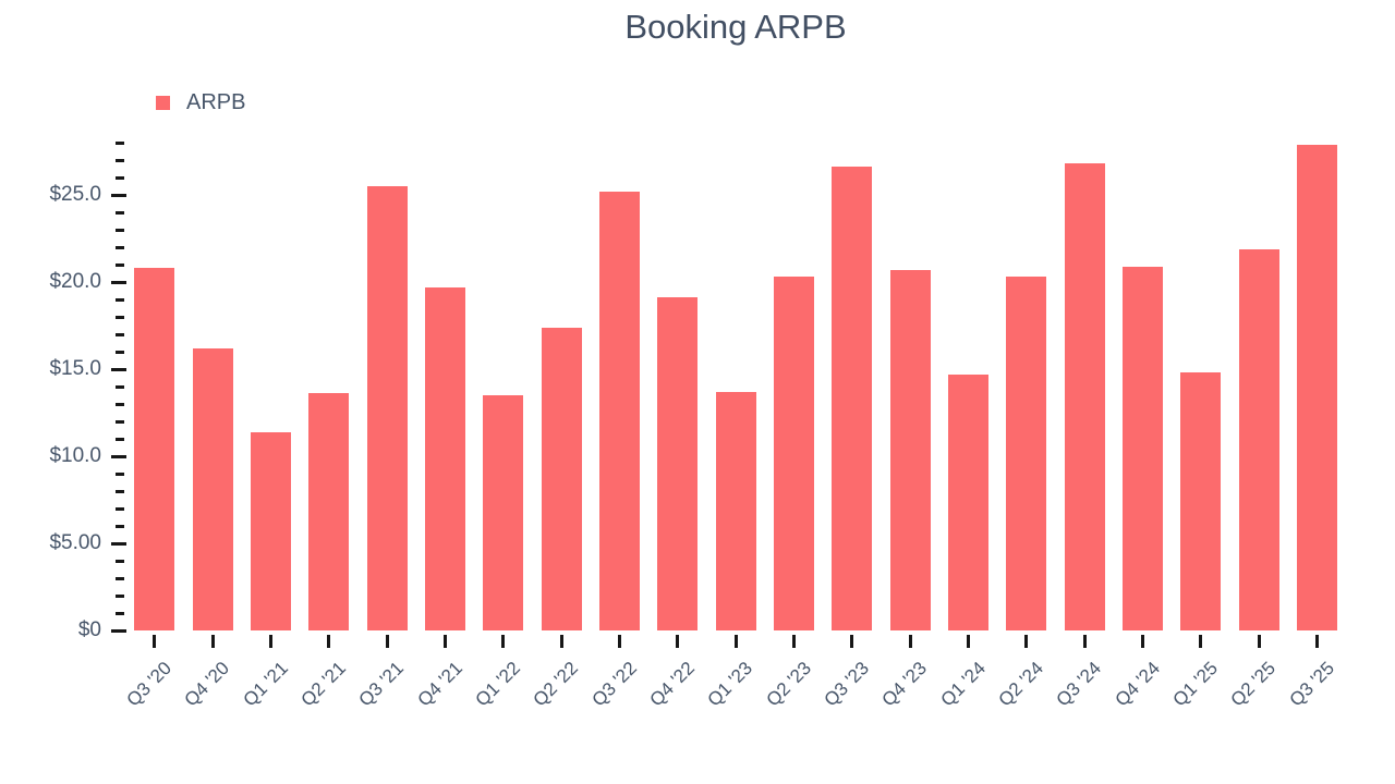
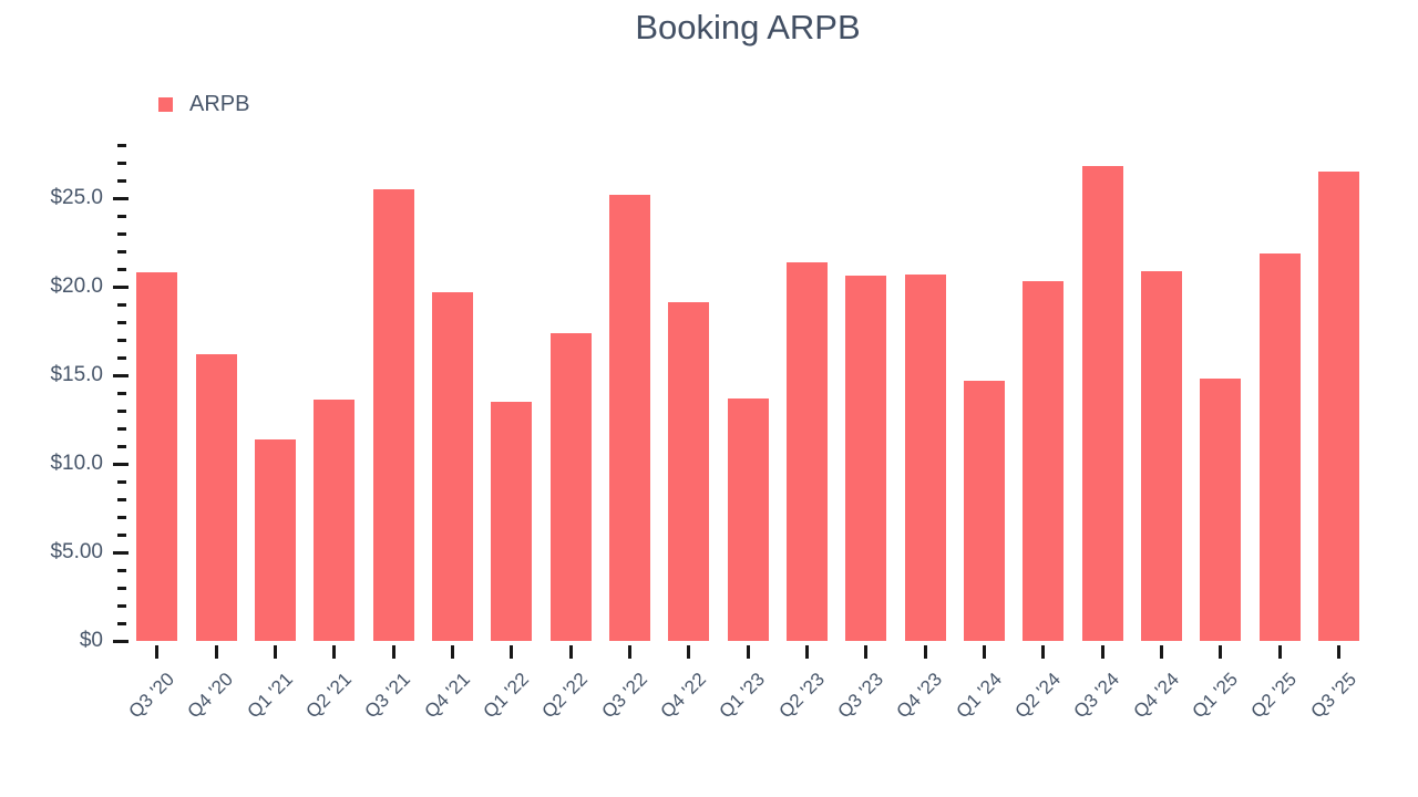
Q2 '23: $20.3 -> $21.4
Q3 '23: $26.6 -> $20.6
Q3 '25: $27.9 -> $26.5
